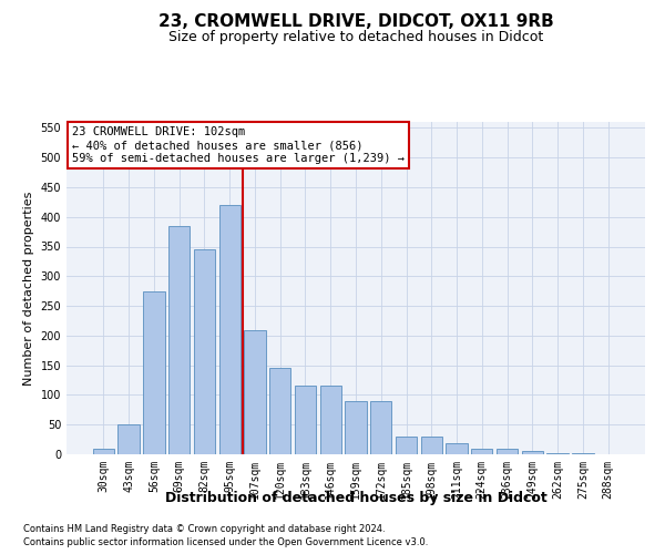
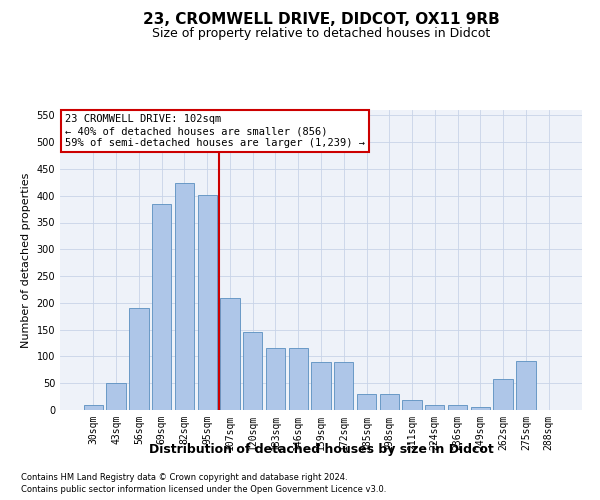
56sqm: 275 -> 190
82sqm: 345 -> 424
95sqm: 420 -> 402
262sqm: 2 -> 58
275sqm: 1 -> 92
